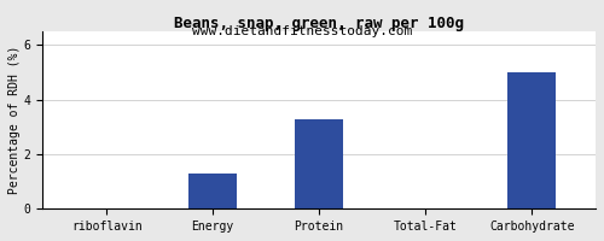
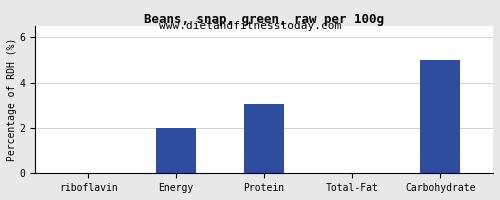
Energy: 1.30 -> 2.00
Protein: 3.30 -> 3.07
